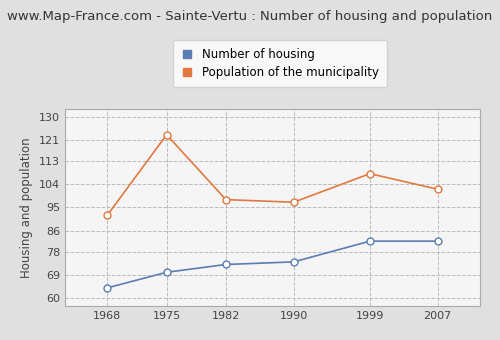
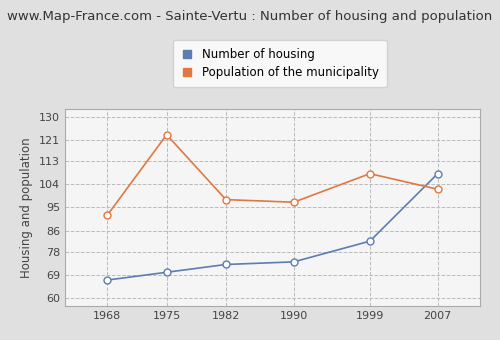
Number of housing/1968: 64 -> 67
Number of housing/2007: 82 -> 108
